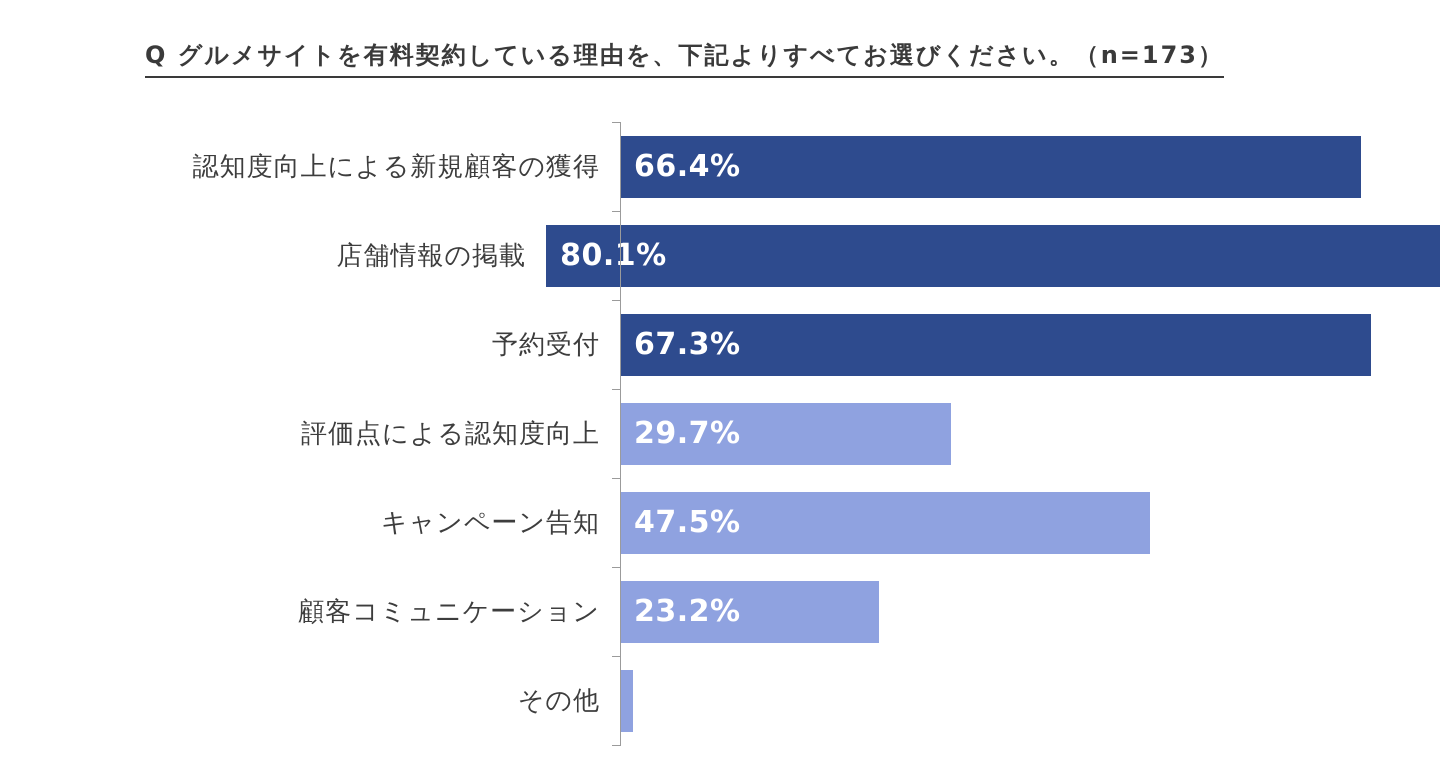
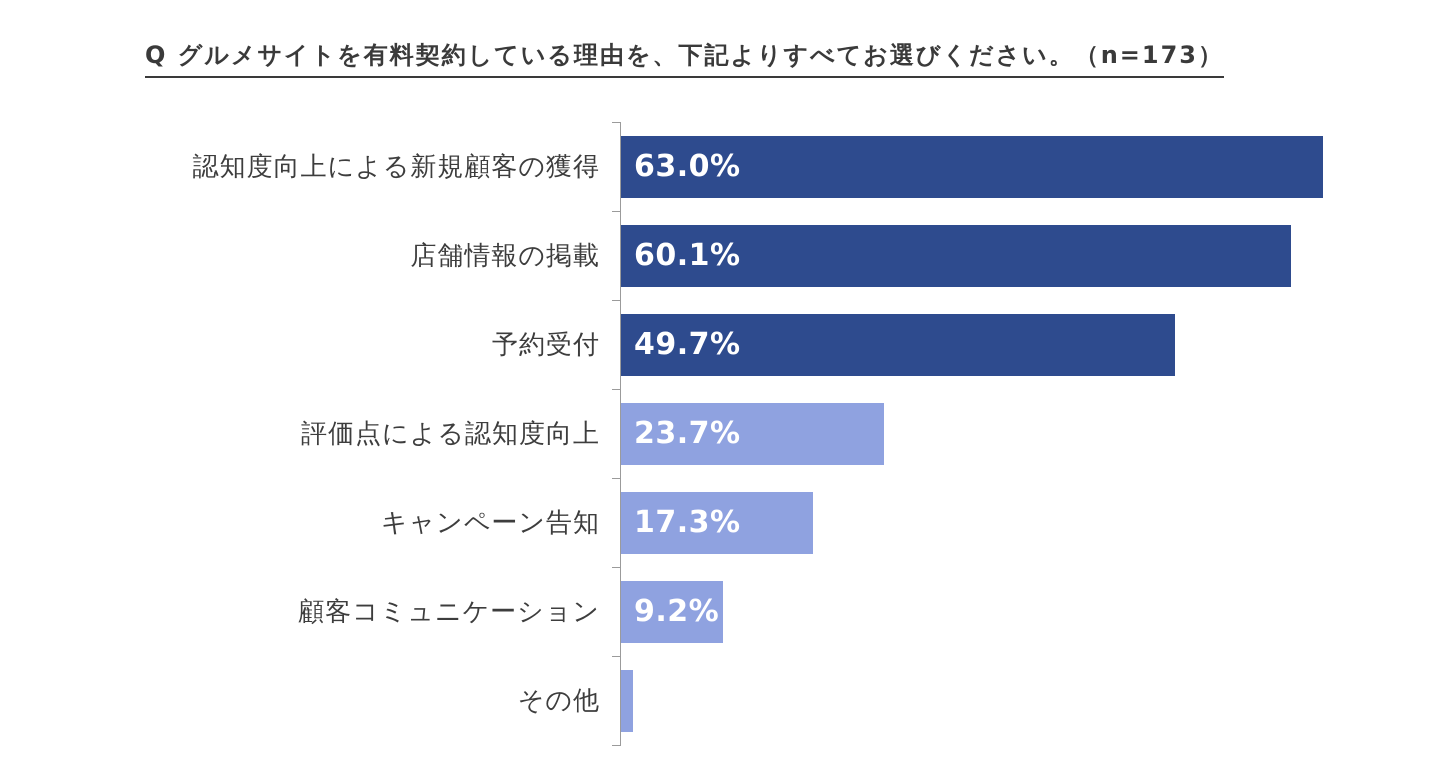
認知度向上による新規顧客の獲得: 66.4% -> 63.0%
店舗情報の掲載: 80.1% -> 60.1%
予約受付: 67.3% -> 49.7%
評価点による認知度向上: 29.7% -> 23.7%
キャンペーン告知: 47.5% -> 17.3%
顧客コミュニケーション: 23.2% -> 9.2%
